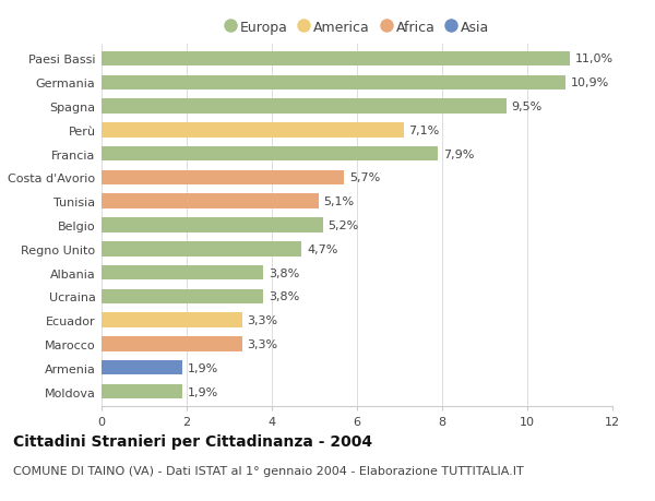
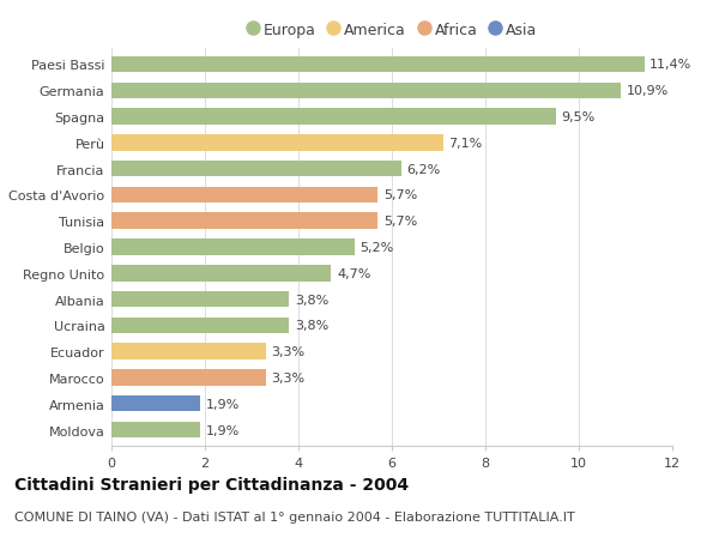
Paesi Bassi: 11,0% -> 11,4%
Francia: 7,9% -> 6,2%
Tunisia: 5,1% -> 5,7%
